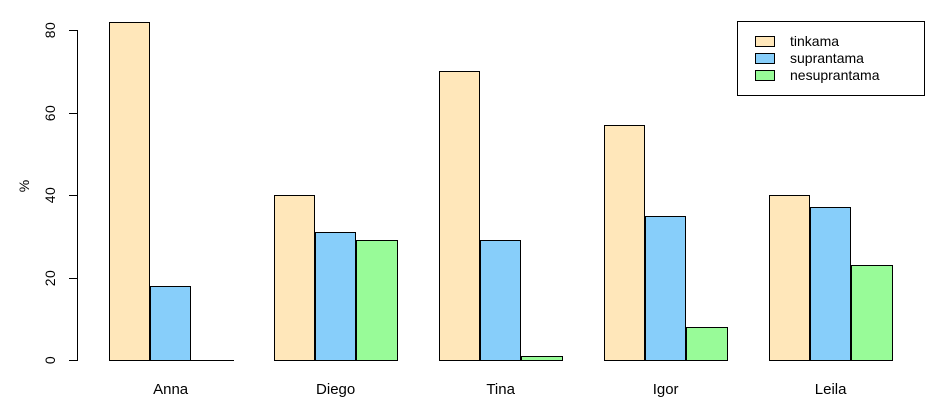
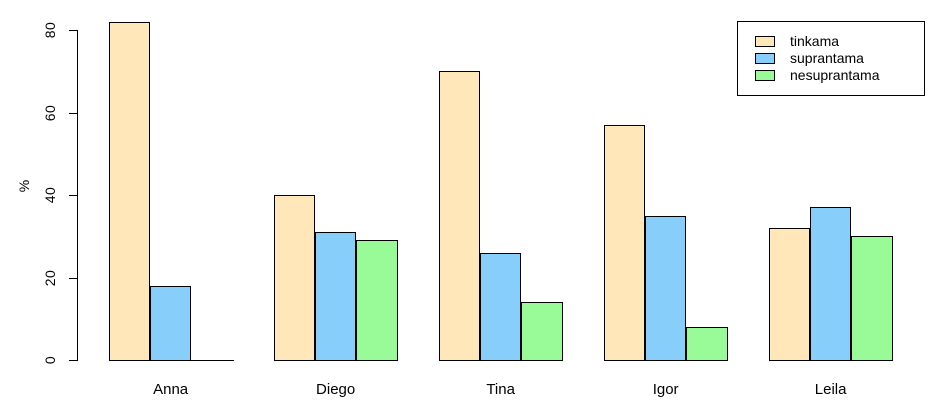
suprantama/Tina: 29 -> 26
nesuprantama/Tina: 1 -> 14
tinkama/Leila: 40 -> 32
nesuprantama/Leila: 23 -> 30
